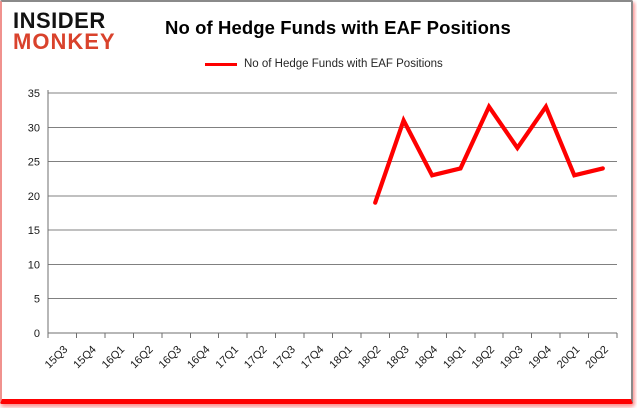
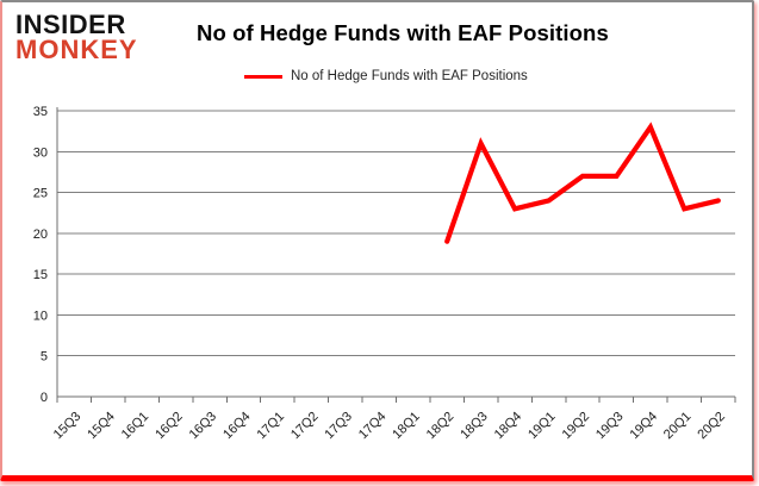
19Q2: 33 -> 27
